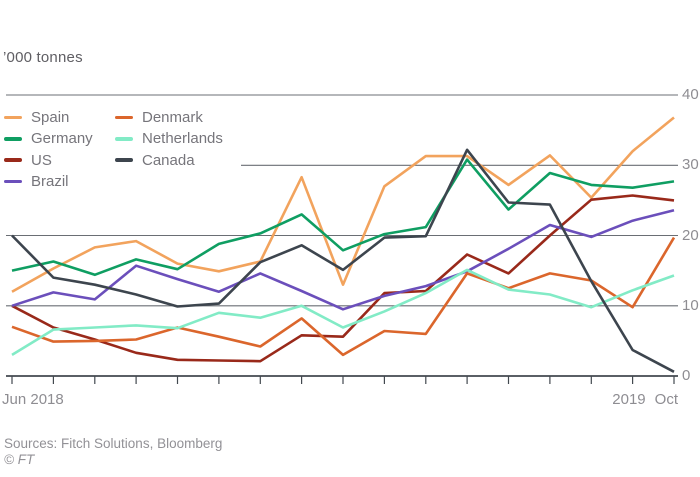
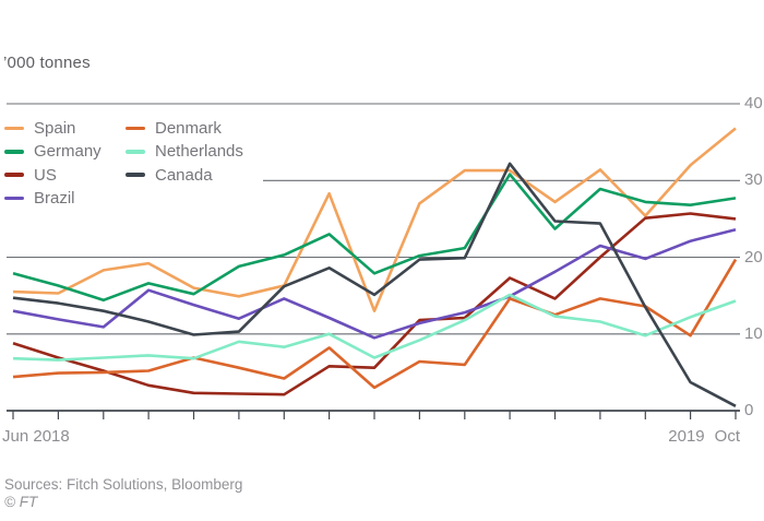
Spain/Jun 2018: 12 -> 16
Germany/Jun 2018: 15 -> 18
US/Jun 2018: 10 -> 9
Brazil/Jun 2018: 10 -> 13
Denmark/Jun 2018: 7 -> 4
Netherlands/Jun 2018: 3 -> 7
Canada/Jun 2018: 20 -> 15
